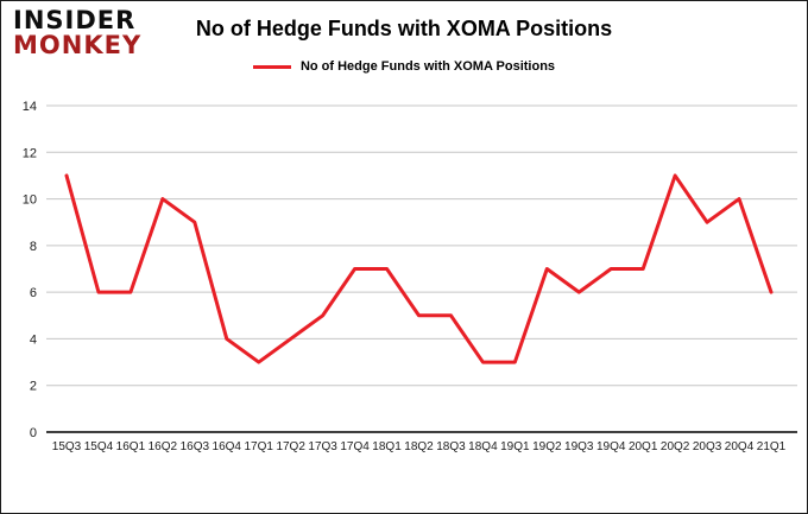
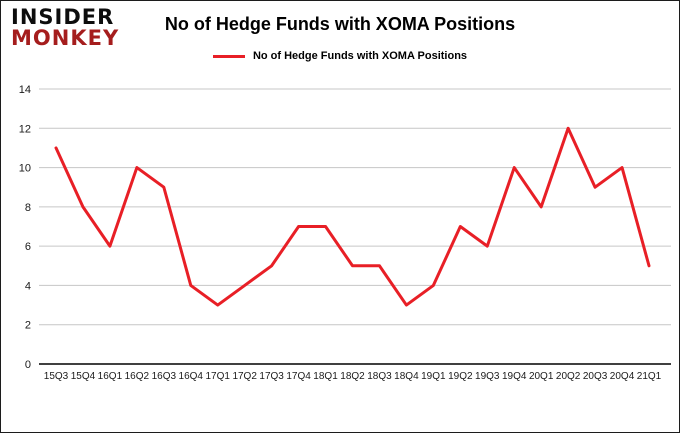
15Q4: 6 -> 8
19Q1: 3 -> 4
19Q4: 7 -> 10
20Q1: 7 -> 8
20Q2: 11 -> 12
21Q1: 6 -> 5
